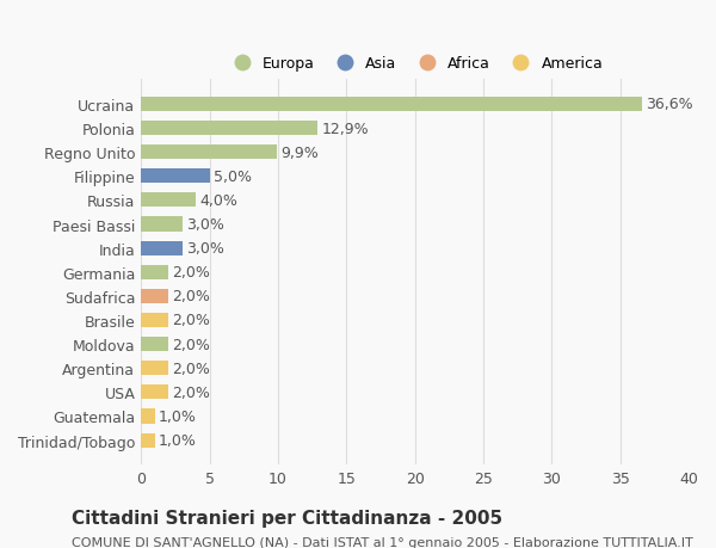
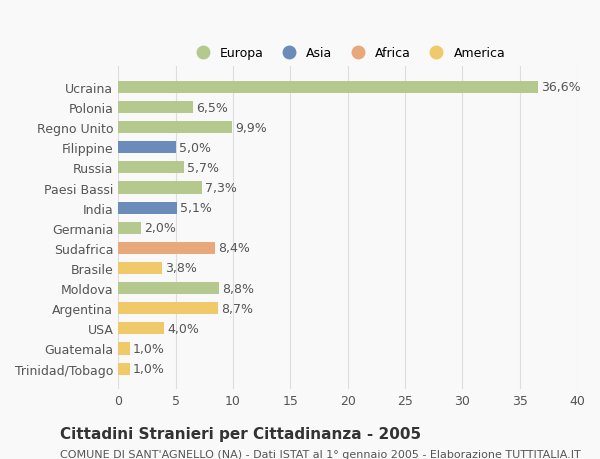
Polonia: 12,9% -> 6,5%
Russia: 4,0% -> 5,7%
Paesi Bassi: 3,0% -> 7,3%
India: 3,0% -> 5,1%
Sudafrica: 2,0% -> 8,4%
Brasile: 2,0% -> 3,8%
Moldova: 2,0% -> 8,8%
Argentina: 2,0% -> 8,7%
USA: 2,0% -> 4,0%
